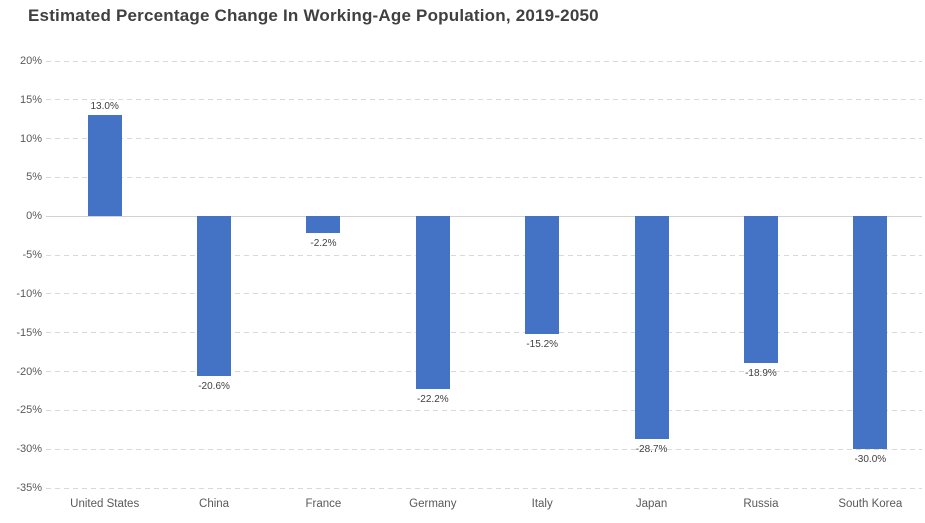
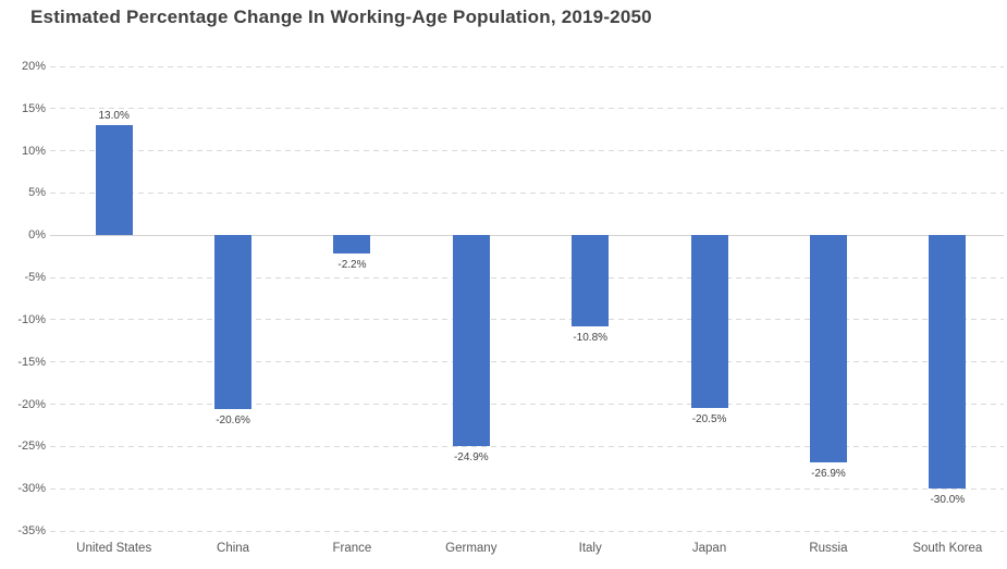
Germany: -22.2% -> -24.9%
Italy: -15.2% -> -10.8%
Japan: -28.7% -> -20.5%
Russia: -18.9% -> -26.9%
